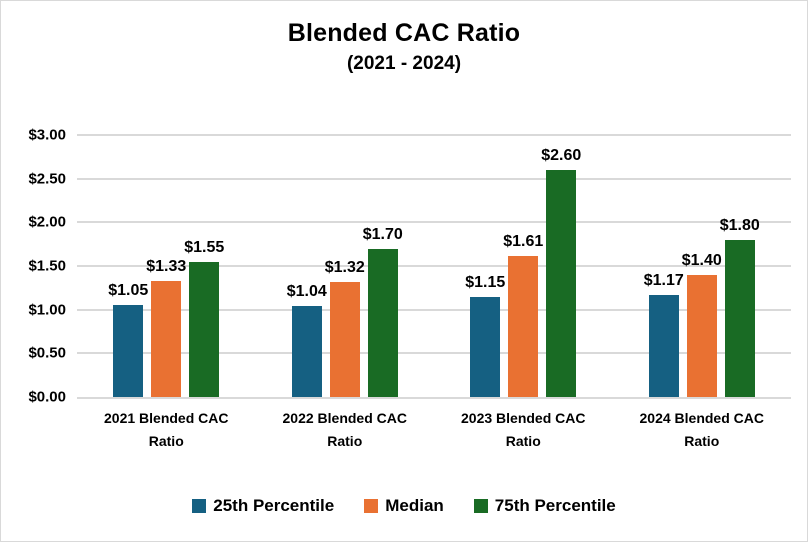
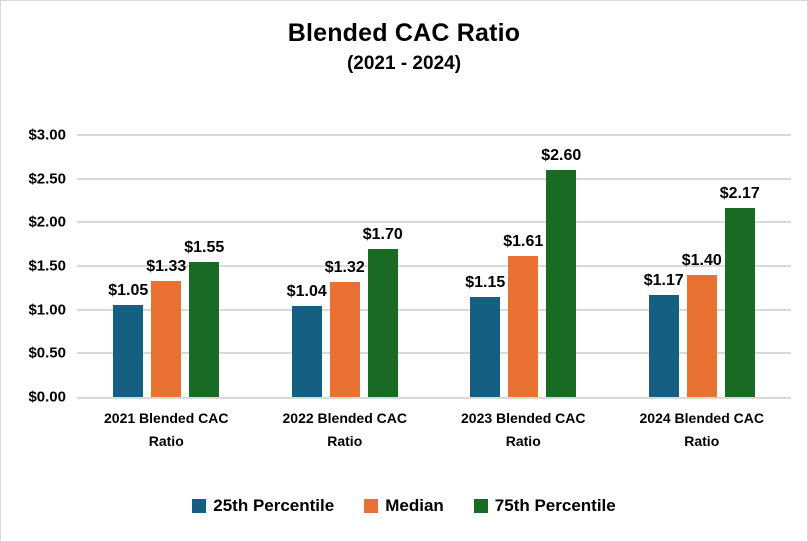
75th Percentile/2024 Blended CAC Ratio: $1.80 -> $2.17
